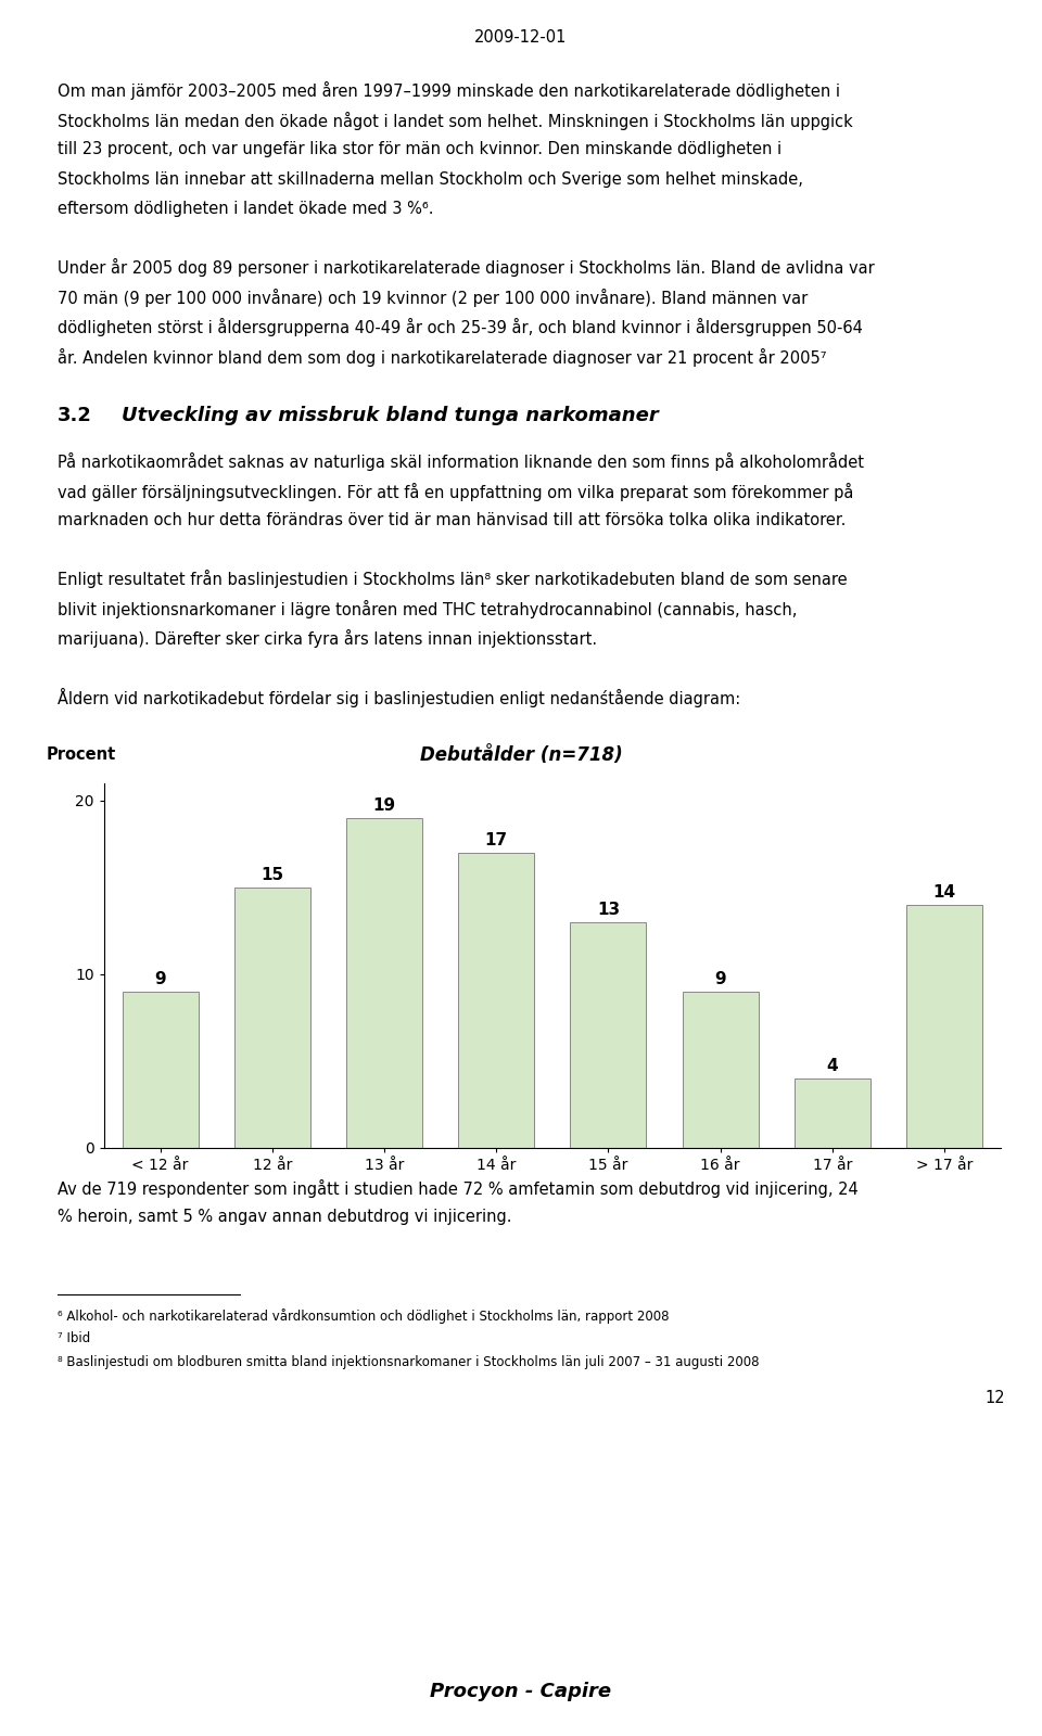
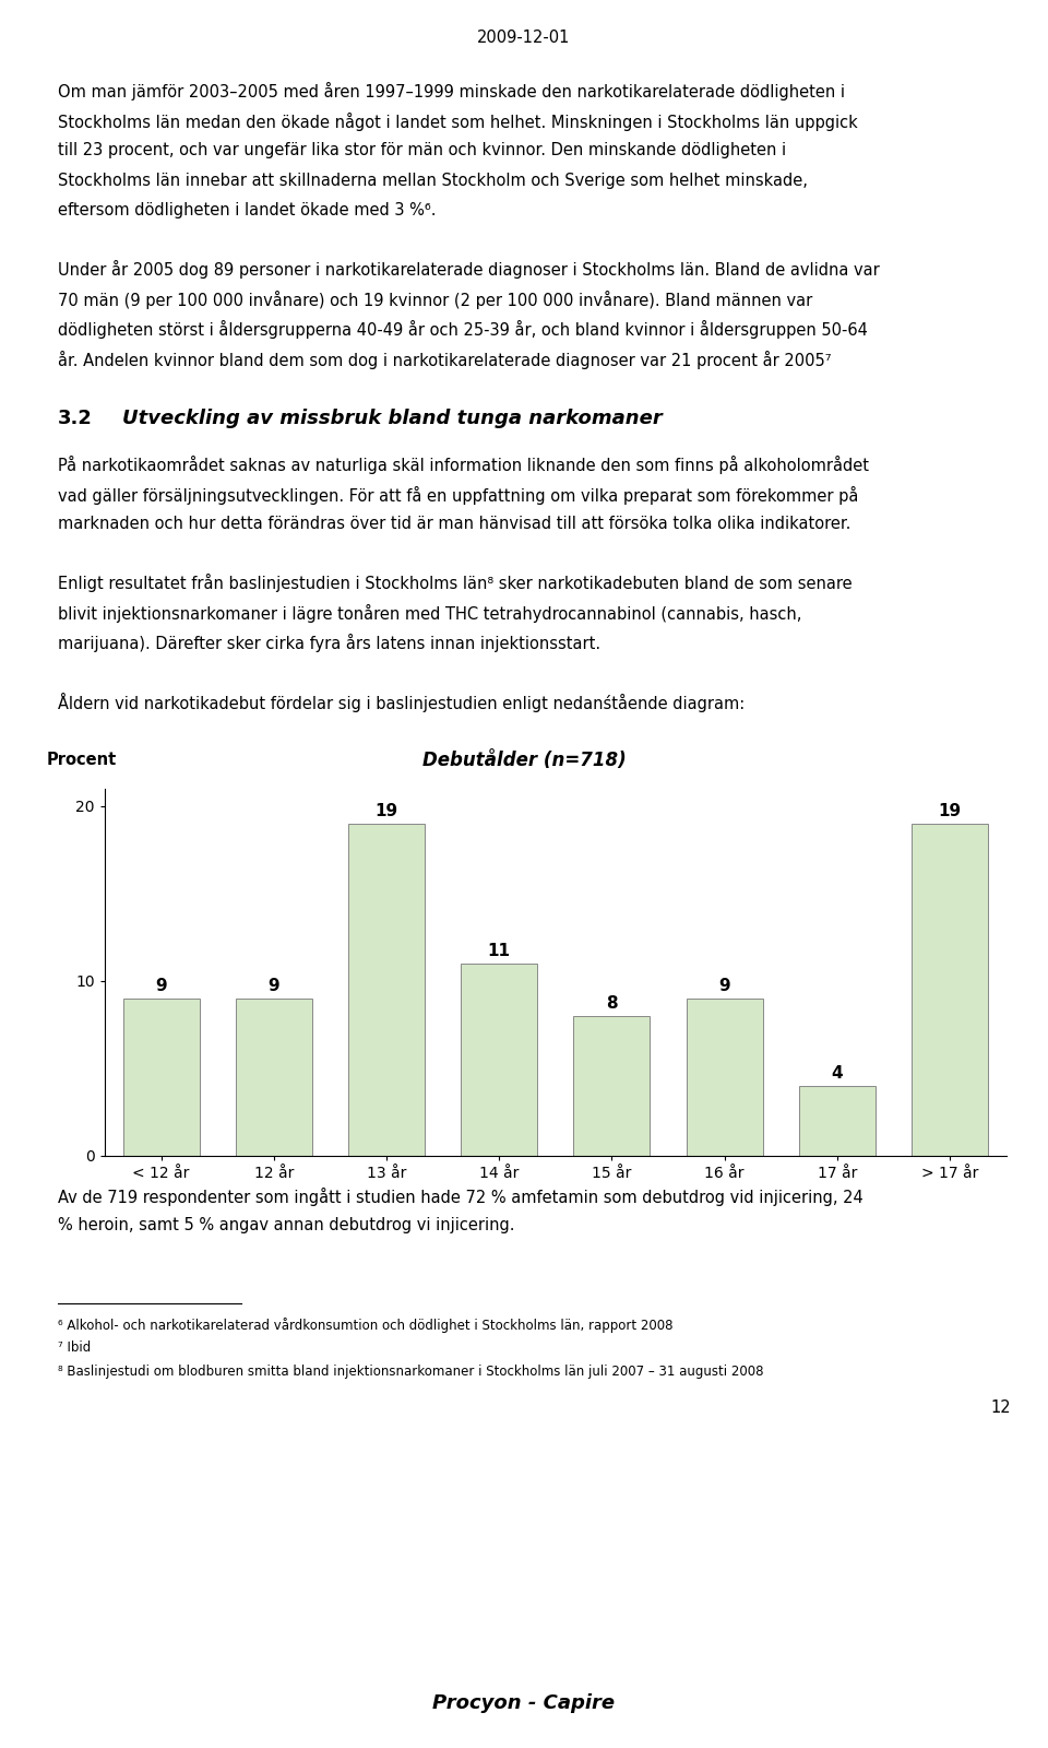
12 år: 15 -> 9
14 år: 17 -> 11
15 år: 13 -> 8
> 17 år: 14 -> 19
